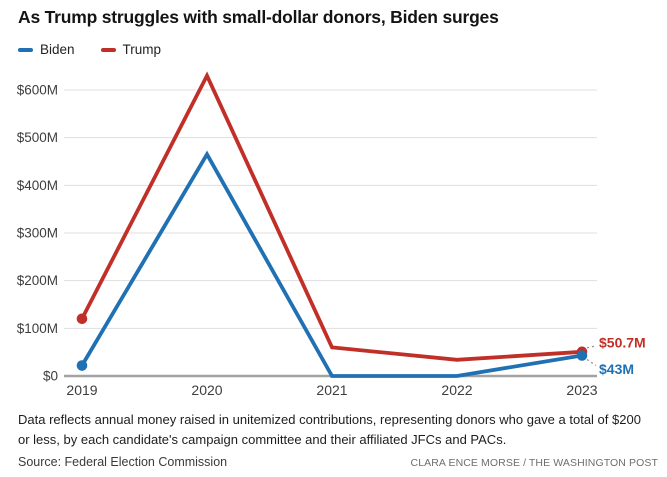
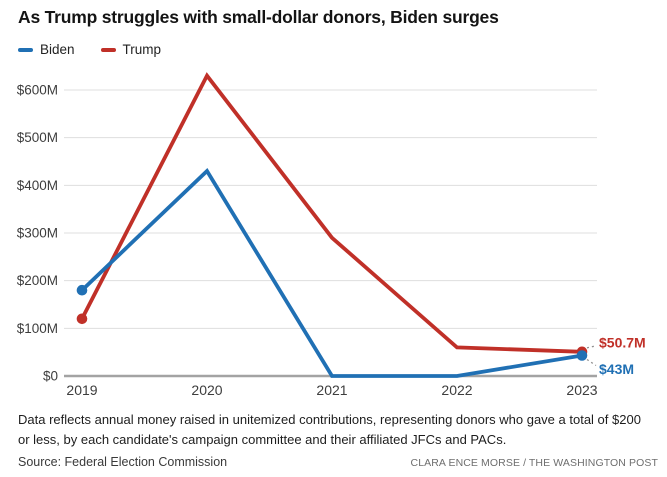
Biden/2019: $20M -> $180M
Biden/2020: $460M -> $430M
Trump/2021: $60M -> $290M
Trump/2022: $30M -> $60M
